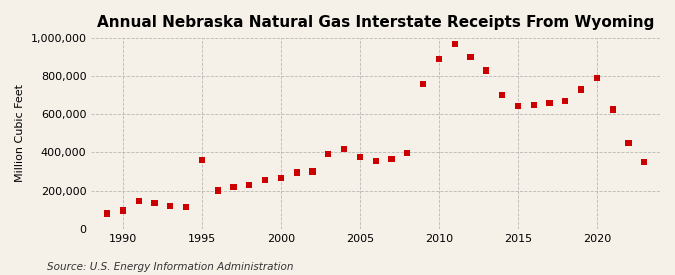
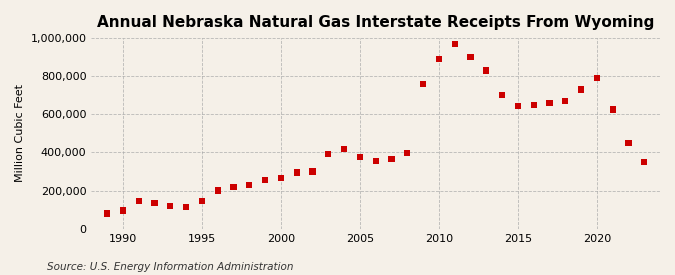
1995: 360,000 -> 140,000
